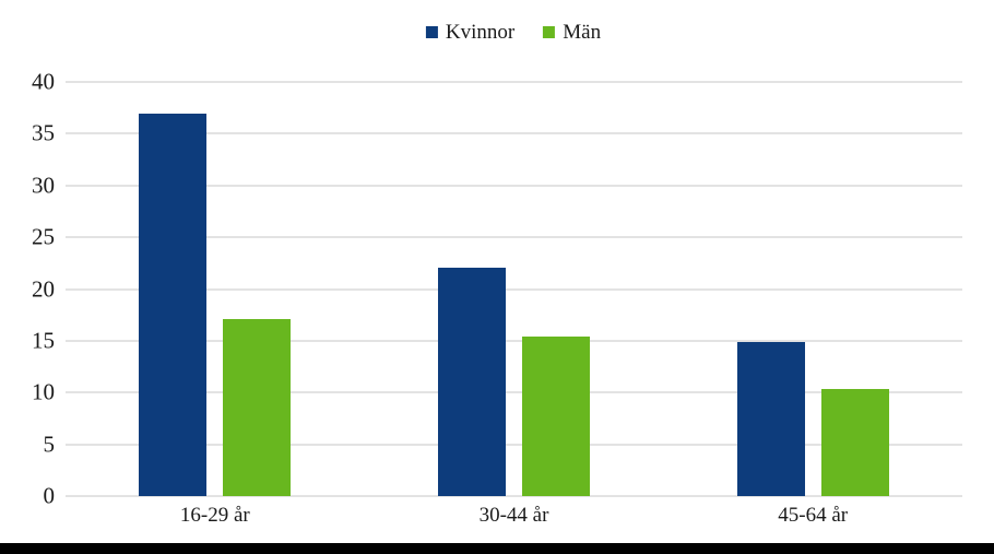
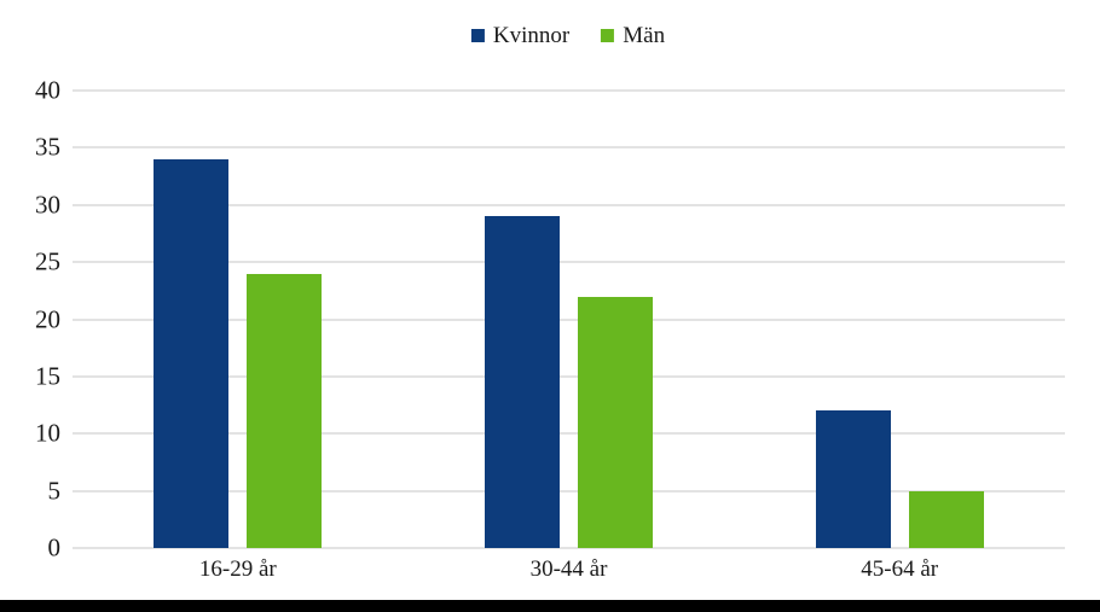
Kvinnor/16-29 år: 37 -> 34
Män/16-29 år: 17 -> 24
Kvinnor/30-44 år: 22 -> 29
Män/30-44 år: 15 -> 22
Kvinnor/45-64 år: 15 -> 12
Män/45-64 år: 10 -> 5
